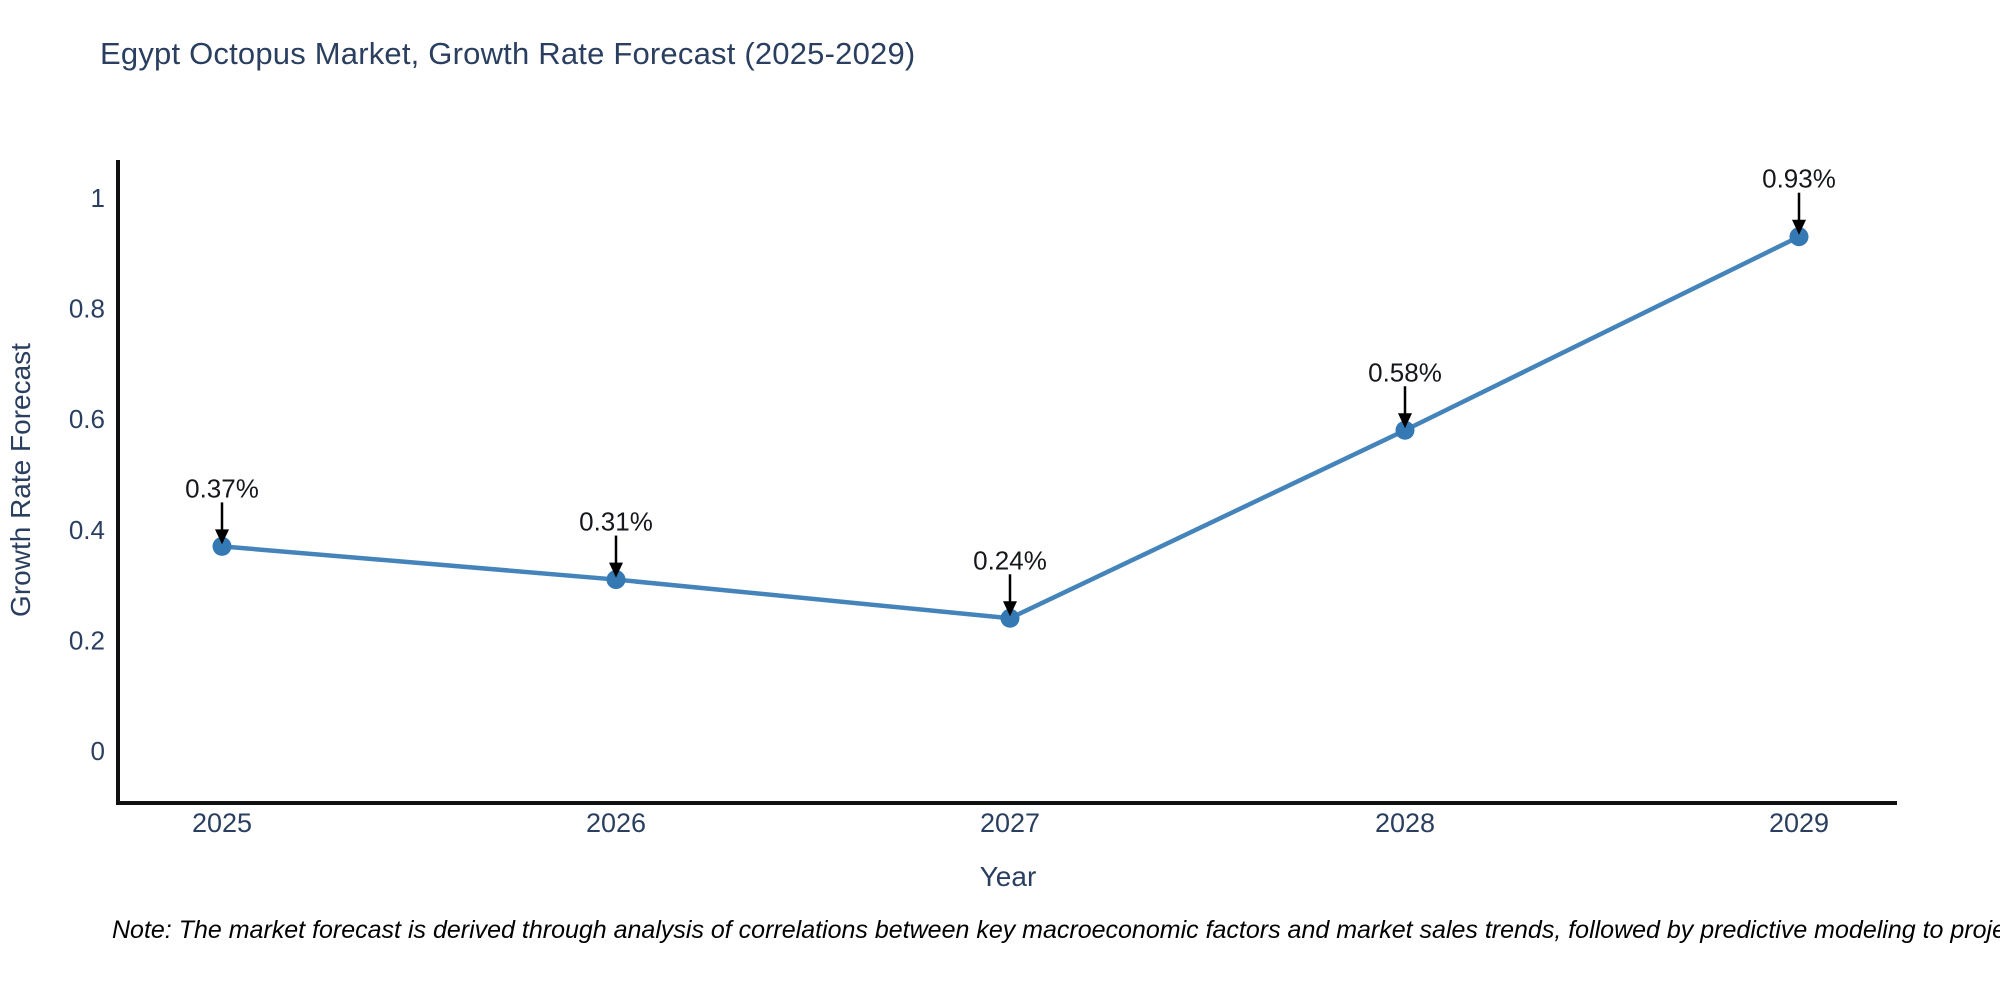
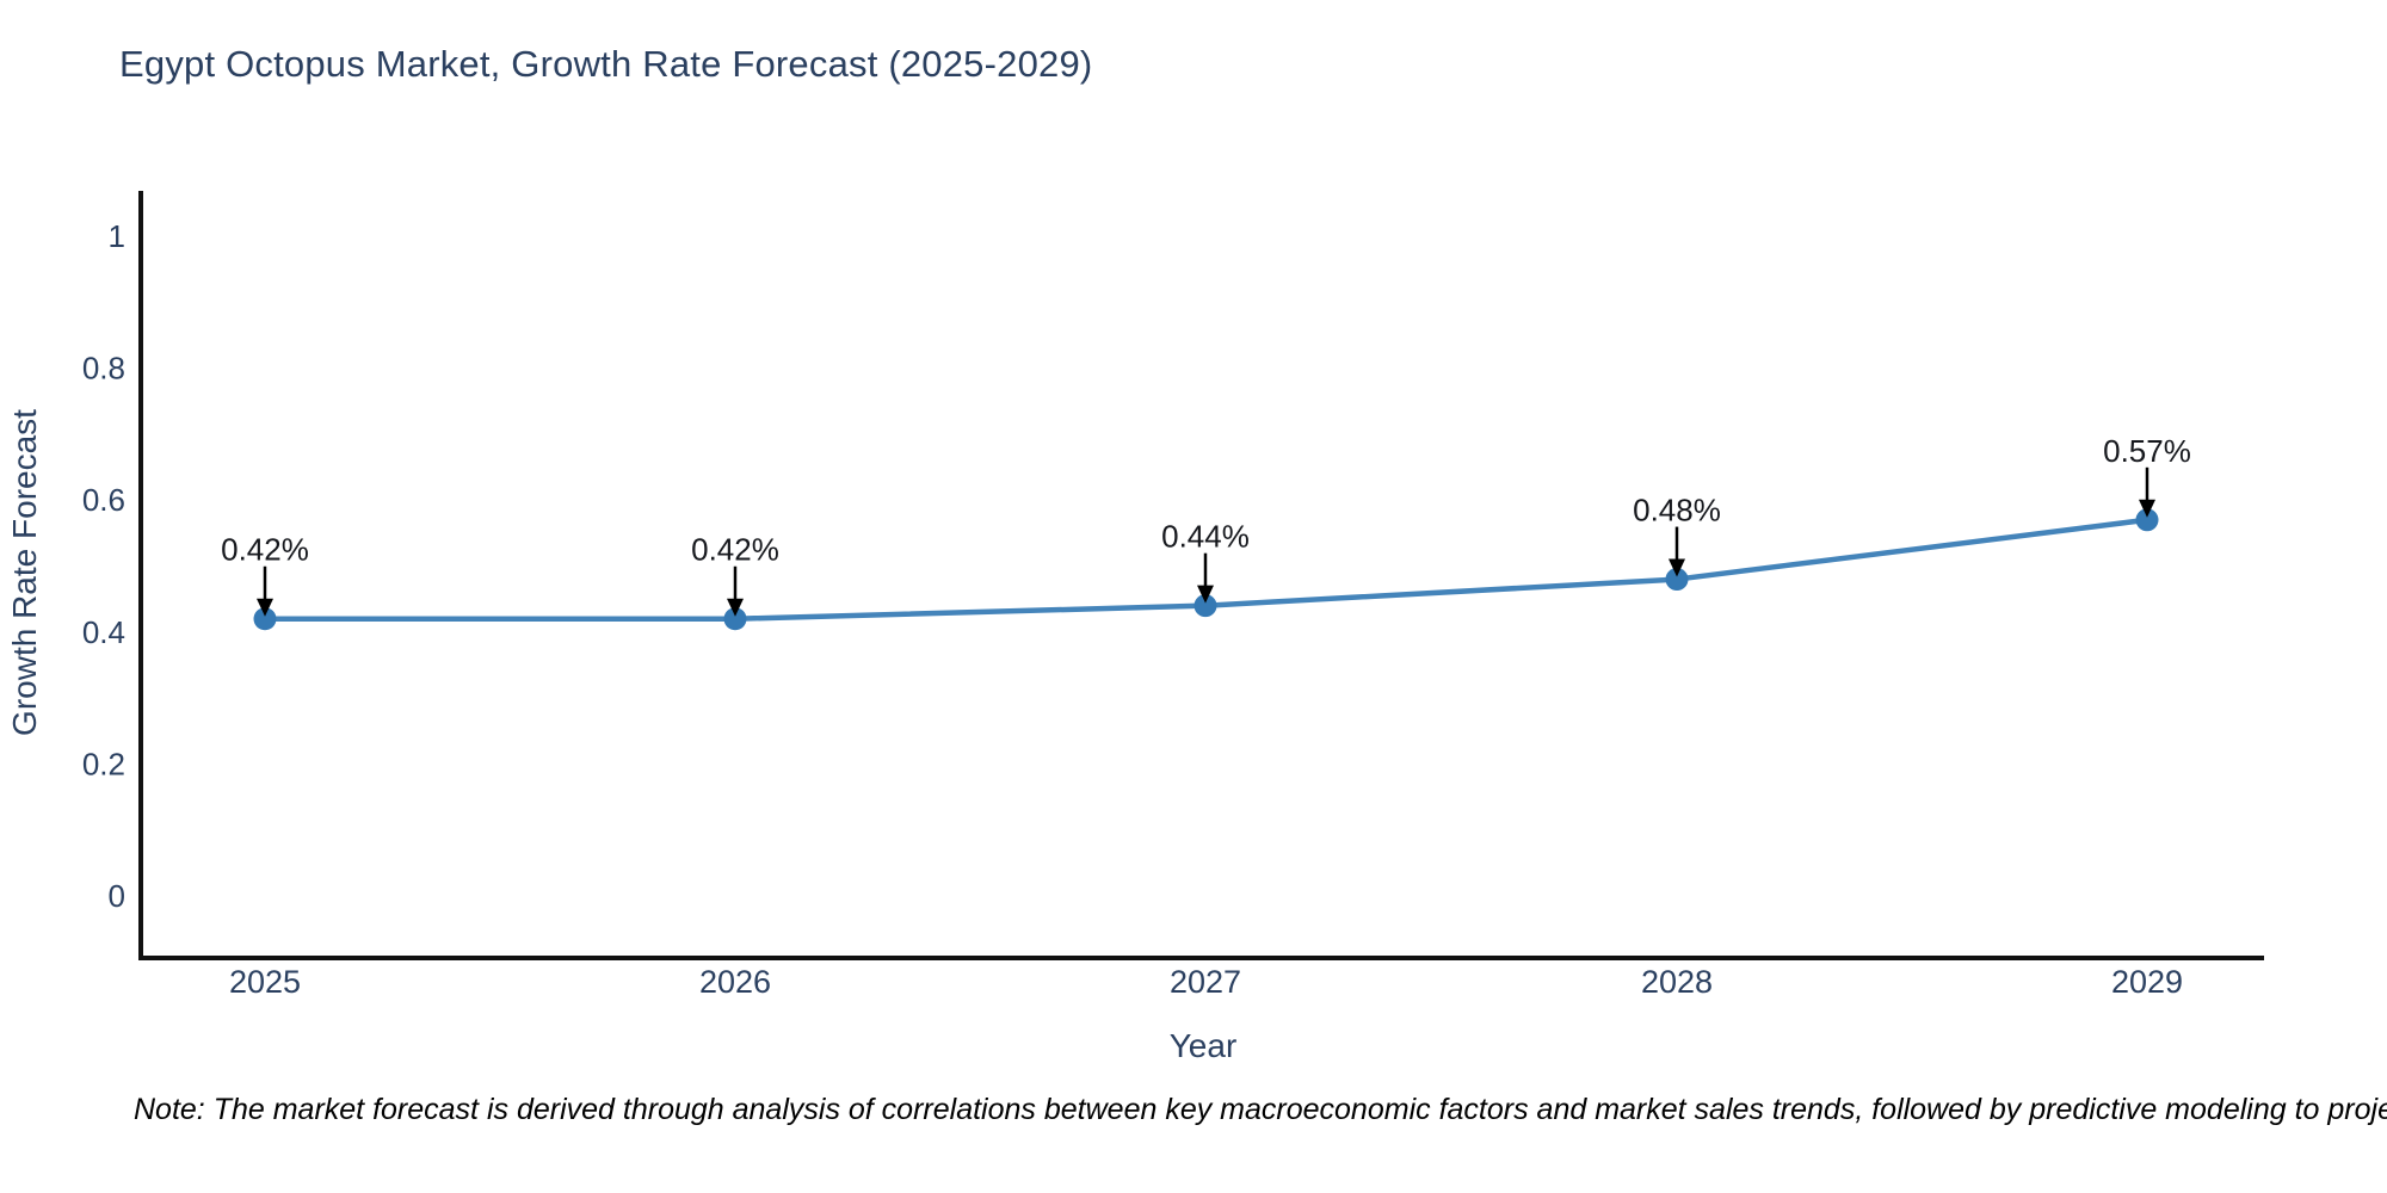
2025: 0.37% -> 0.42%
2026: 0.31% -> 0.42%
2027: 0.24% -> 0.44%
2028: 0.58% -> 0.48%
2029: 0.93% -> 0.57%
